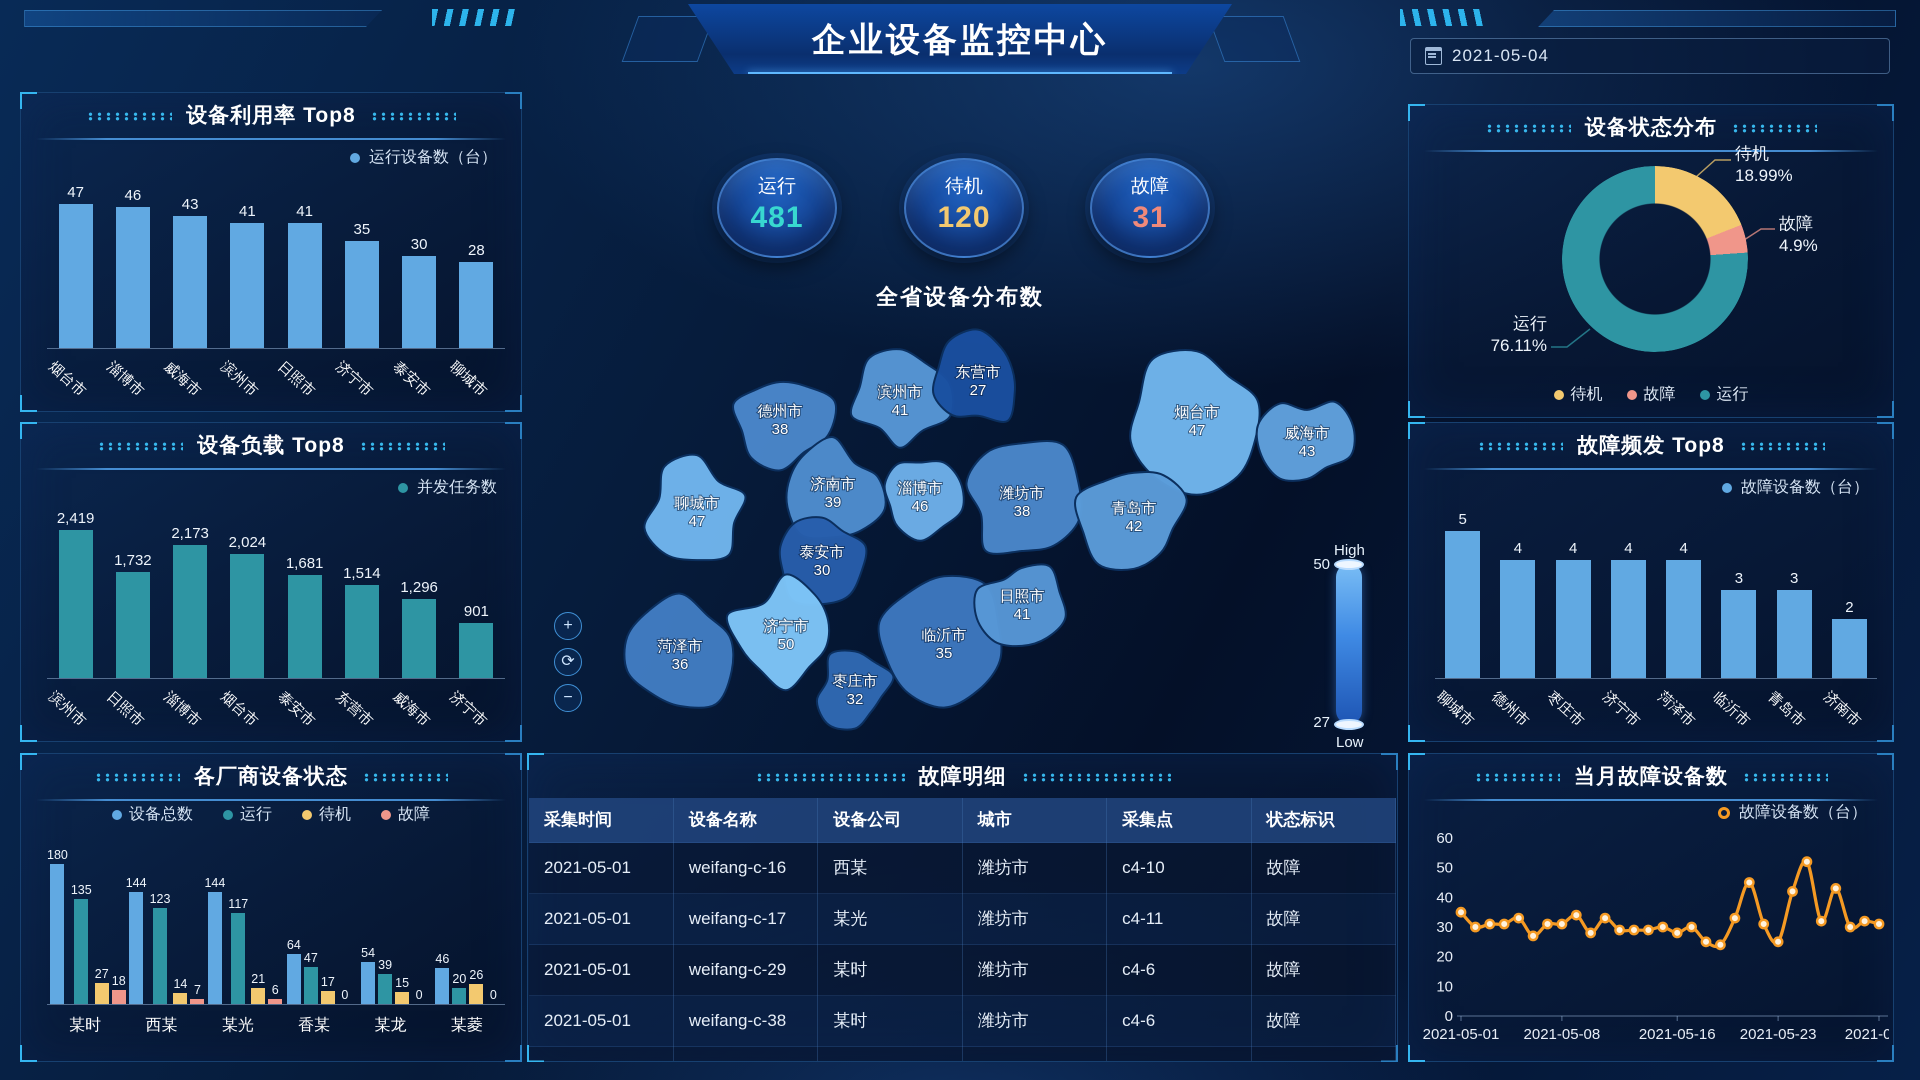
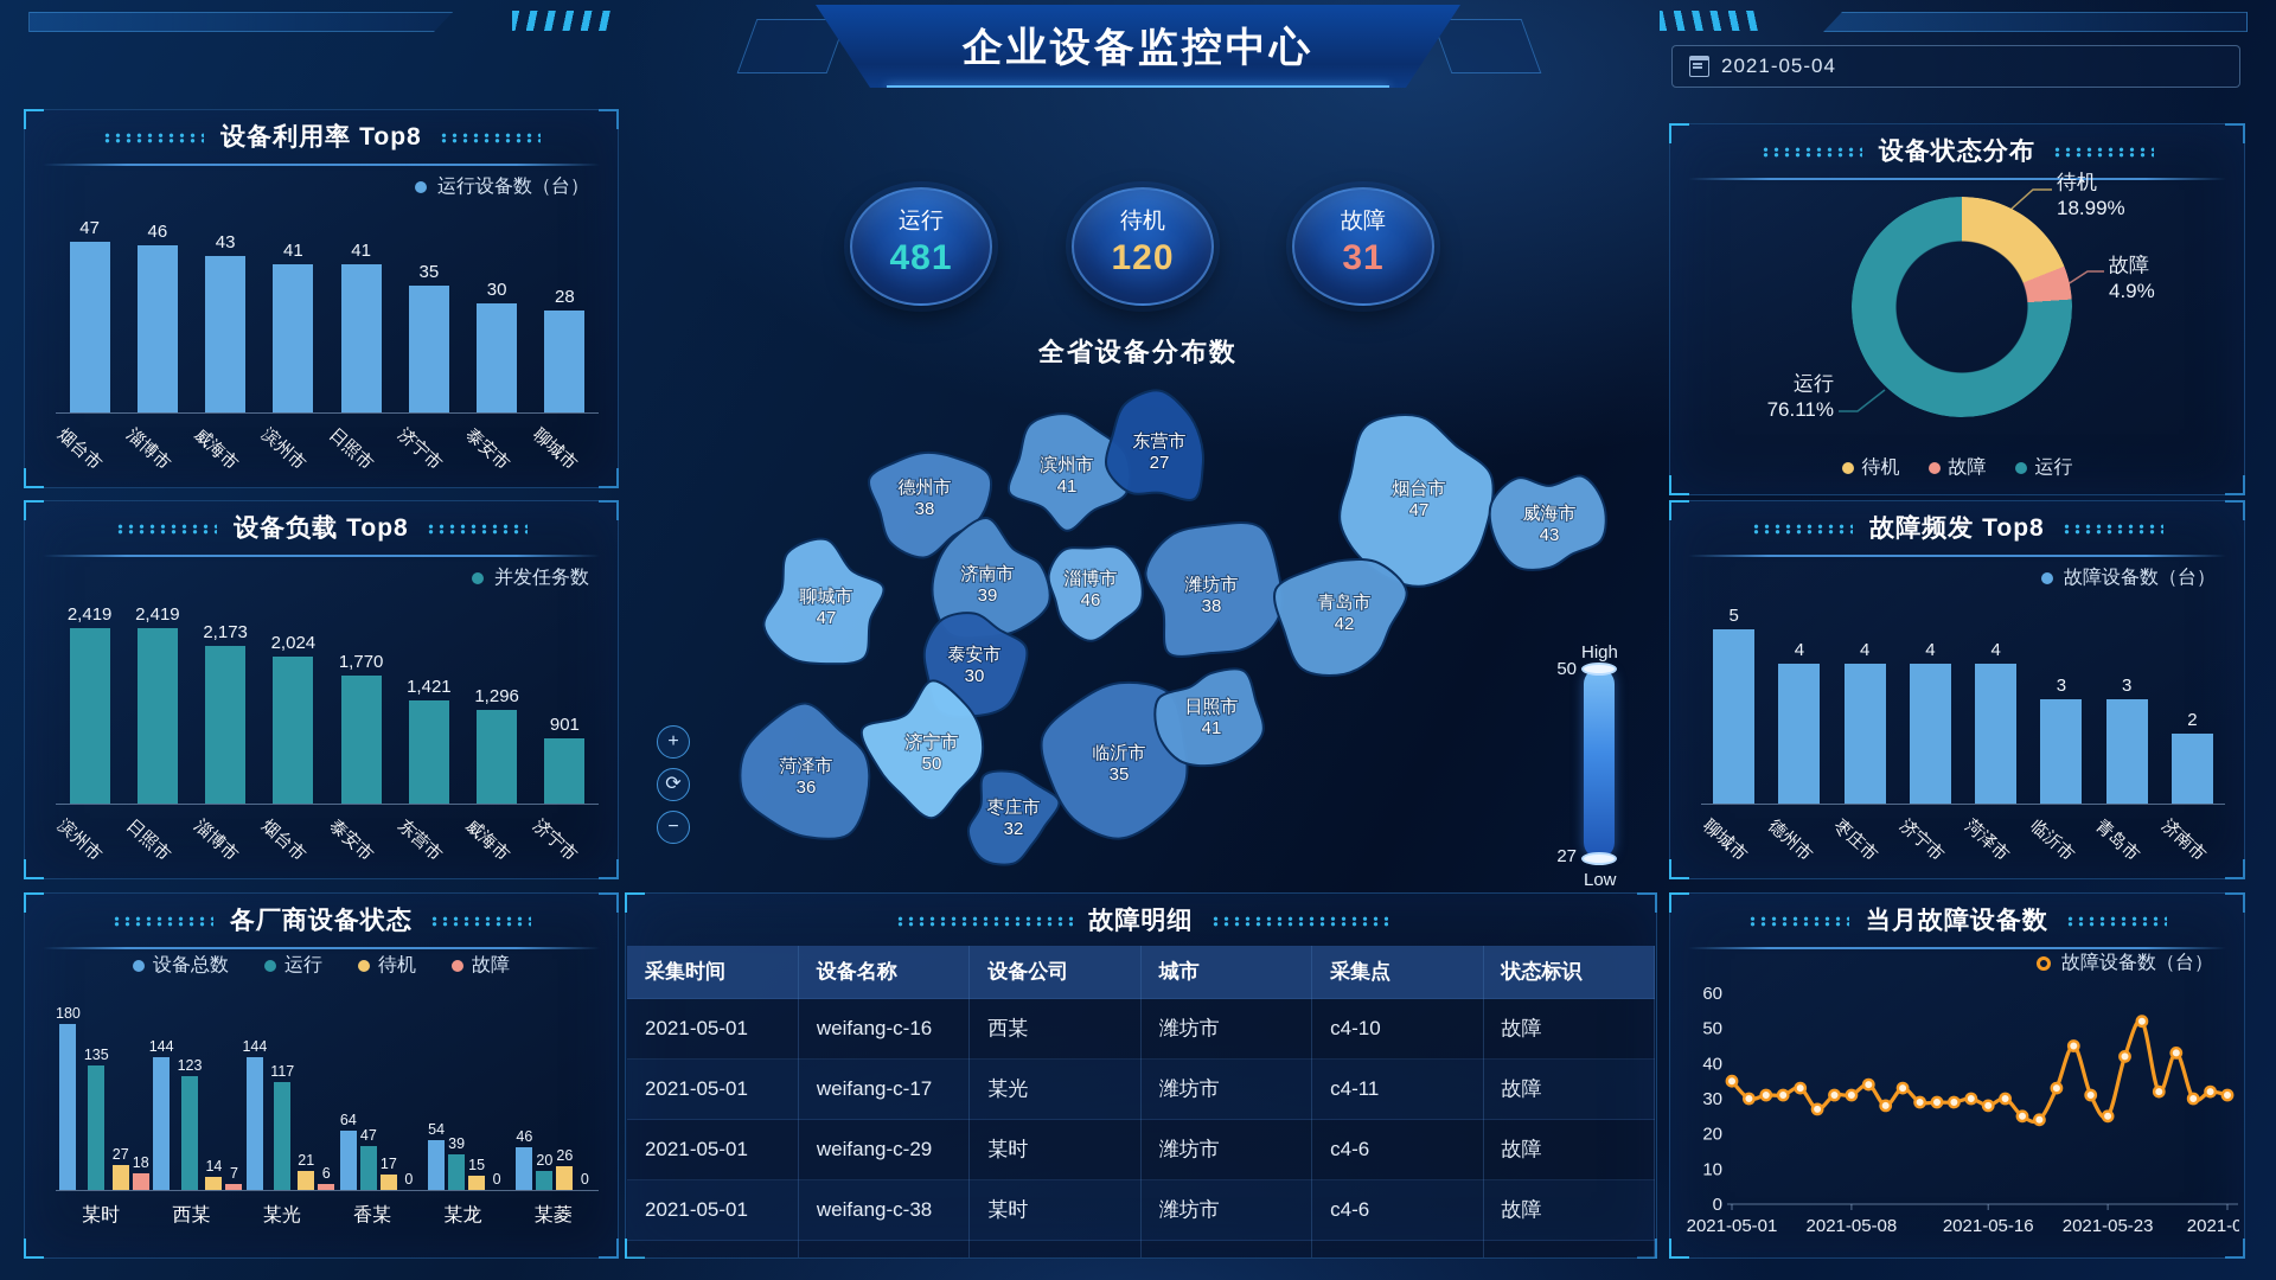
设备负载 Top8/日照市: 1,732 -> 2,419
设备负载 Top8/泰安市: 1,681 -> 1,770
设备负载 Top8/东营市: 1,514 -> 1,421
